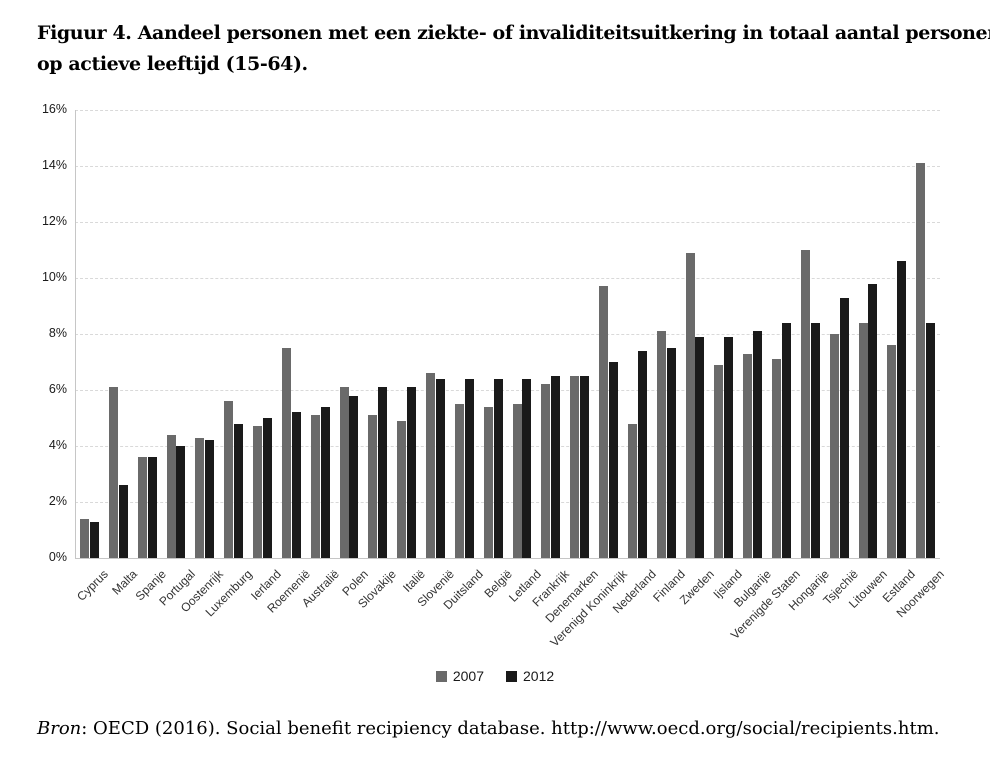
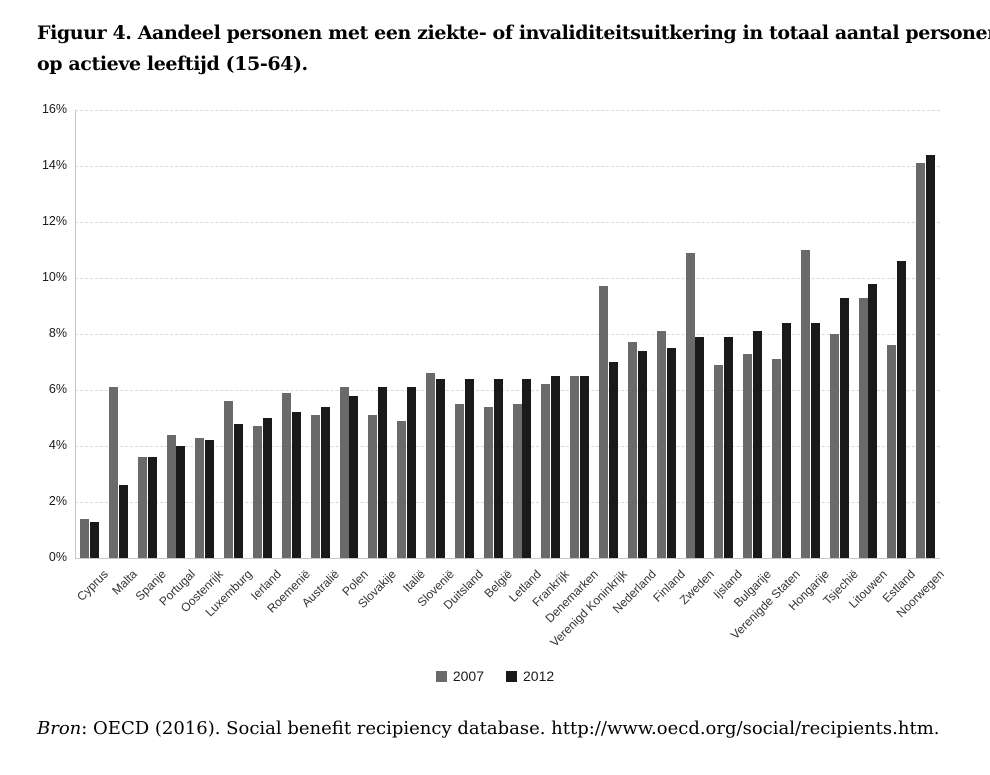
2007/Roemenië: 7.5% -> 5.9%
2007/Nederland: 4.8% -> 7.7%
2007/Litouwen: 8.4% -> 9.3%
2012/Noorwegen: 8.4% -> 14.4%
